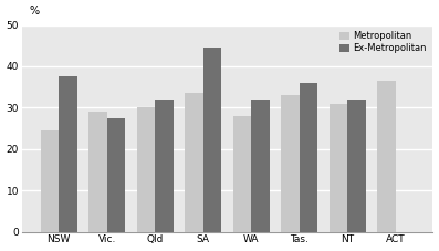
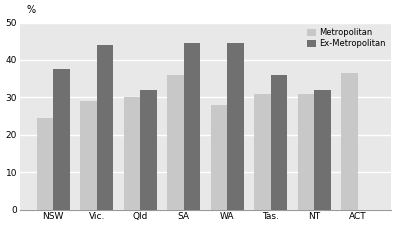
Ex-Metropolitan/Vic.: 27.5 -> 44.0
Metropolitan/SA: 33.5 -> 36.0
Ex-Metropolitan/WA: 32.0 -> 44.5
Metropolitan/Tas.: 33.0 -> 31.0
